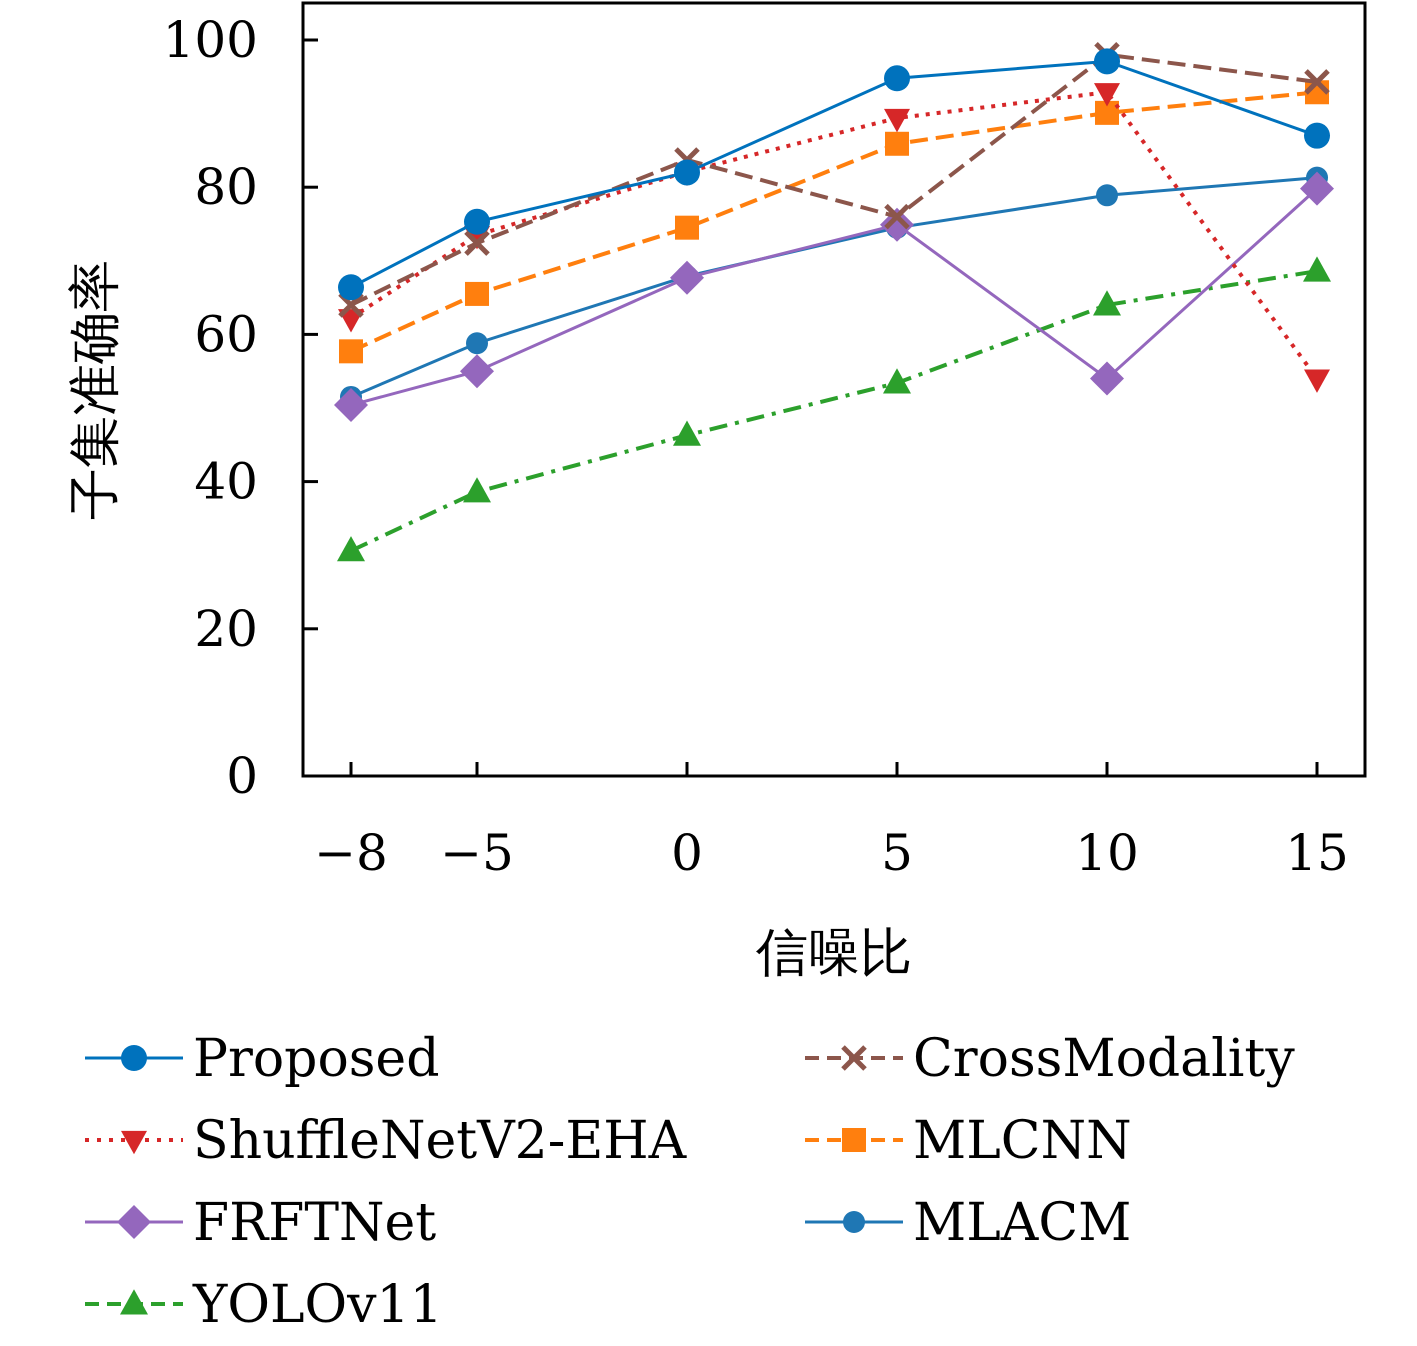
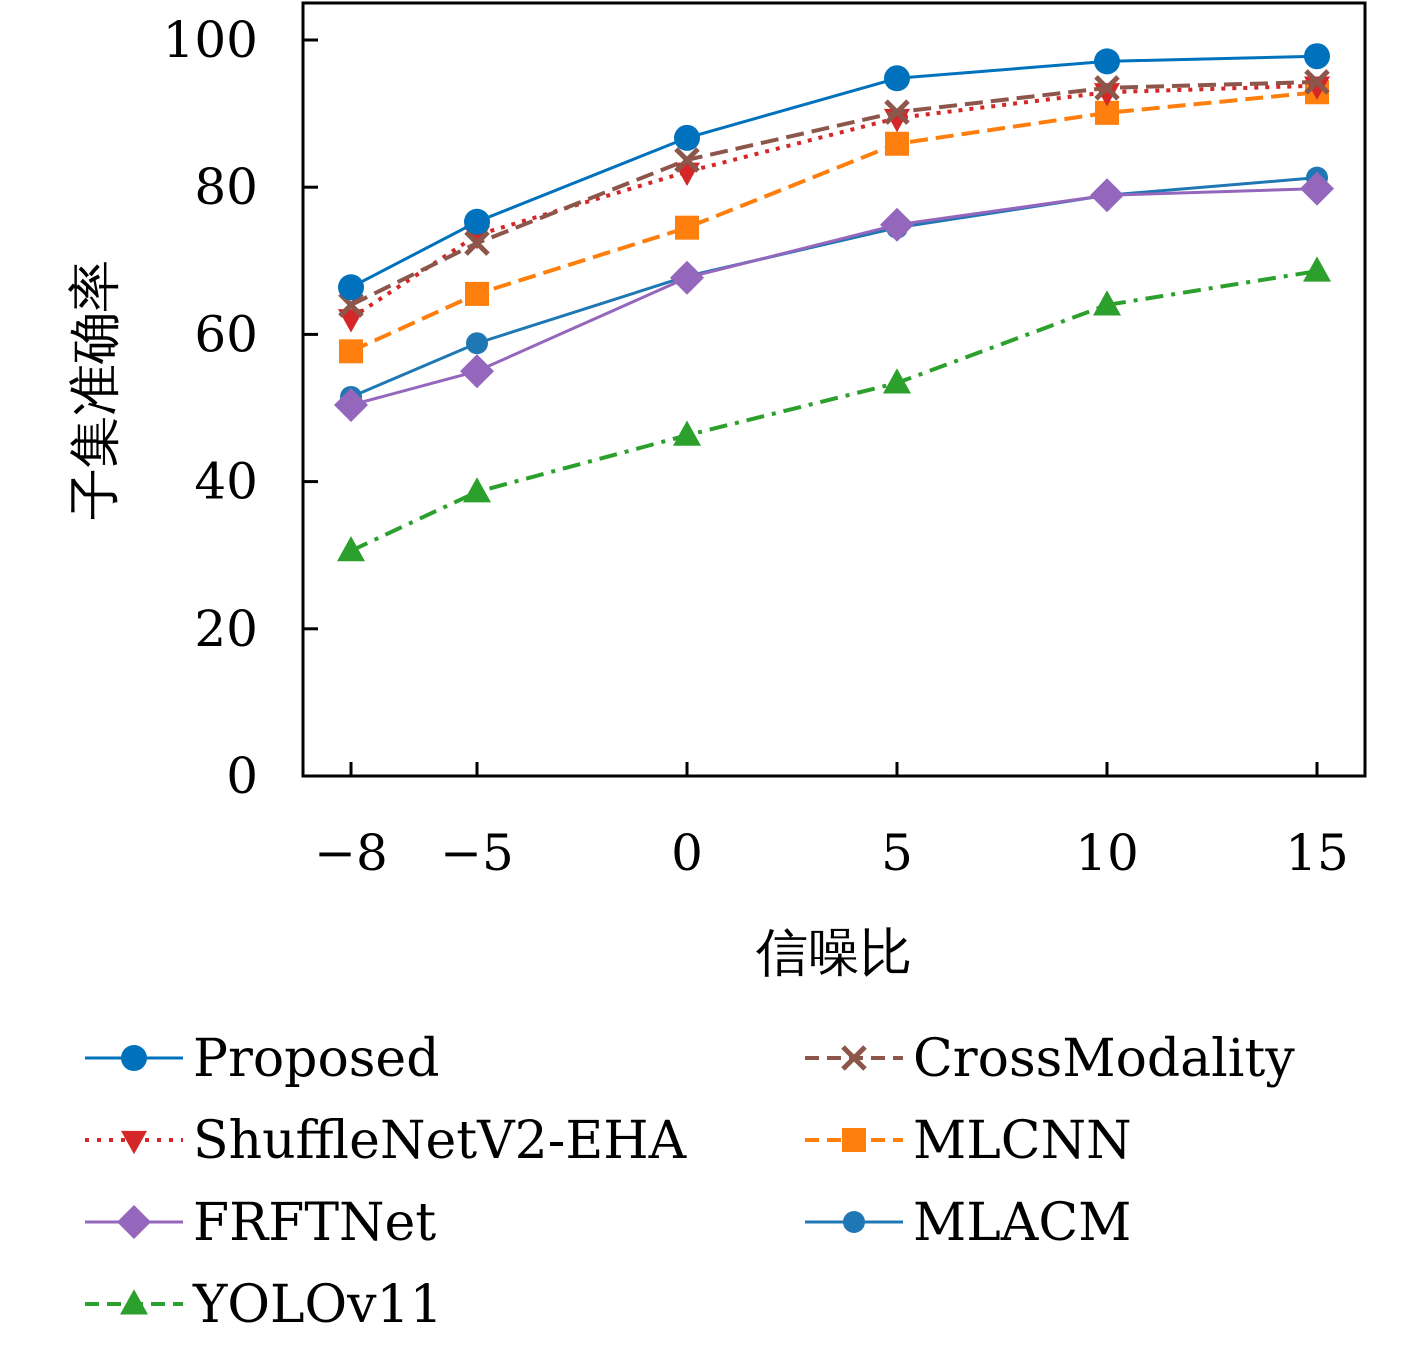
Proposed/0: 82 -> 87
CrossModality/5: 76 -> 90
CrossModality/10: 98 -> 94
FRFTNet/10: 54 -> 79
Proposed/15: 87 -> 98
ShuffleNetV2-EHA/15: 54 -> 94
